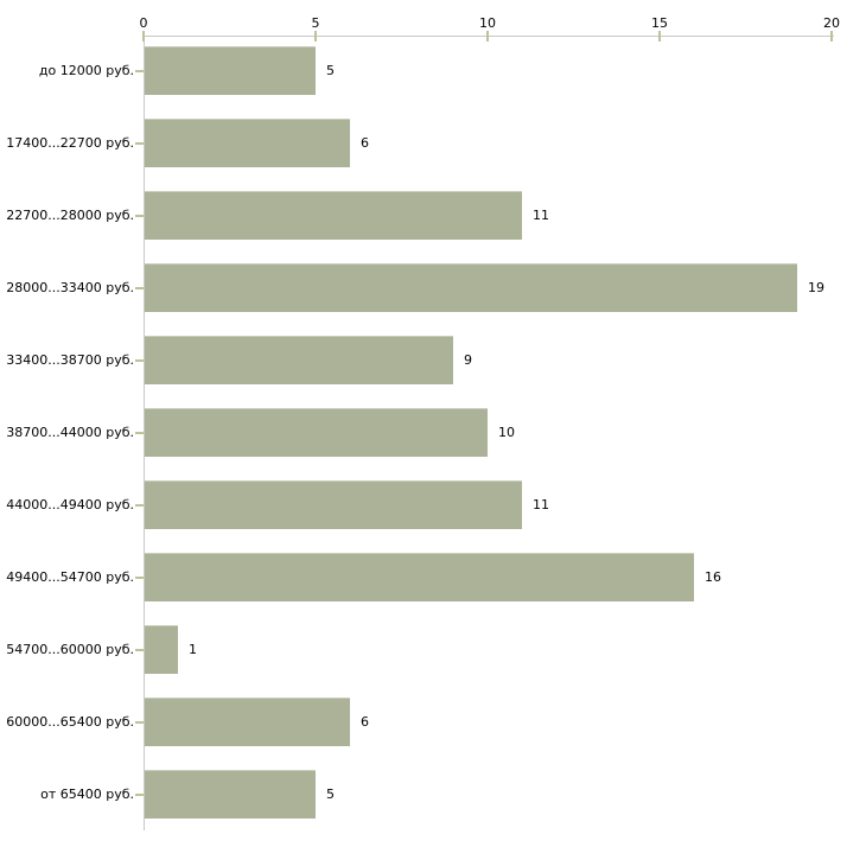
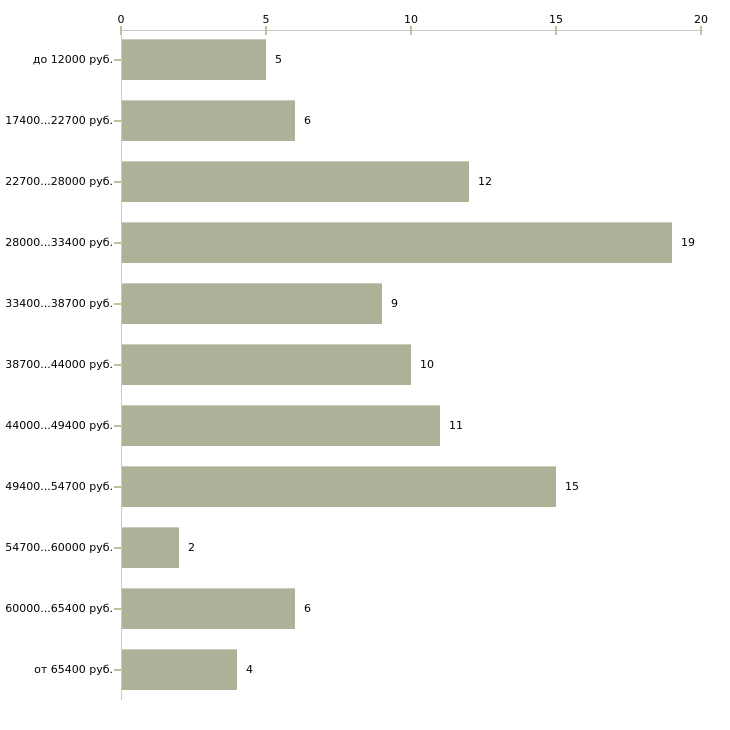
22700...28000 руб.: 11 -> 12
49400...54700 руб.: 16 -> 15
54700...60000 руб.: 1 -> 2
от 65400 руб.: 5 -> 4
